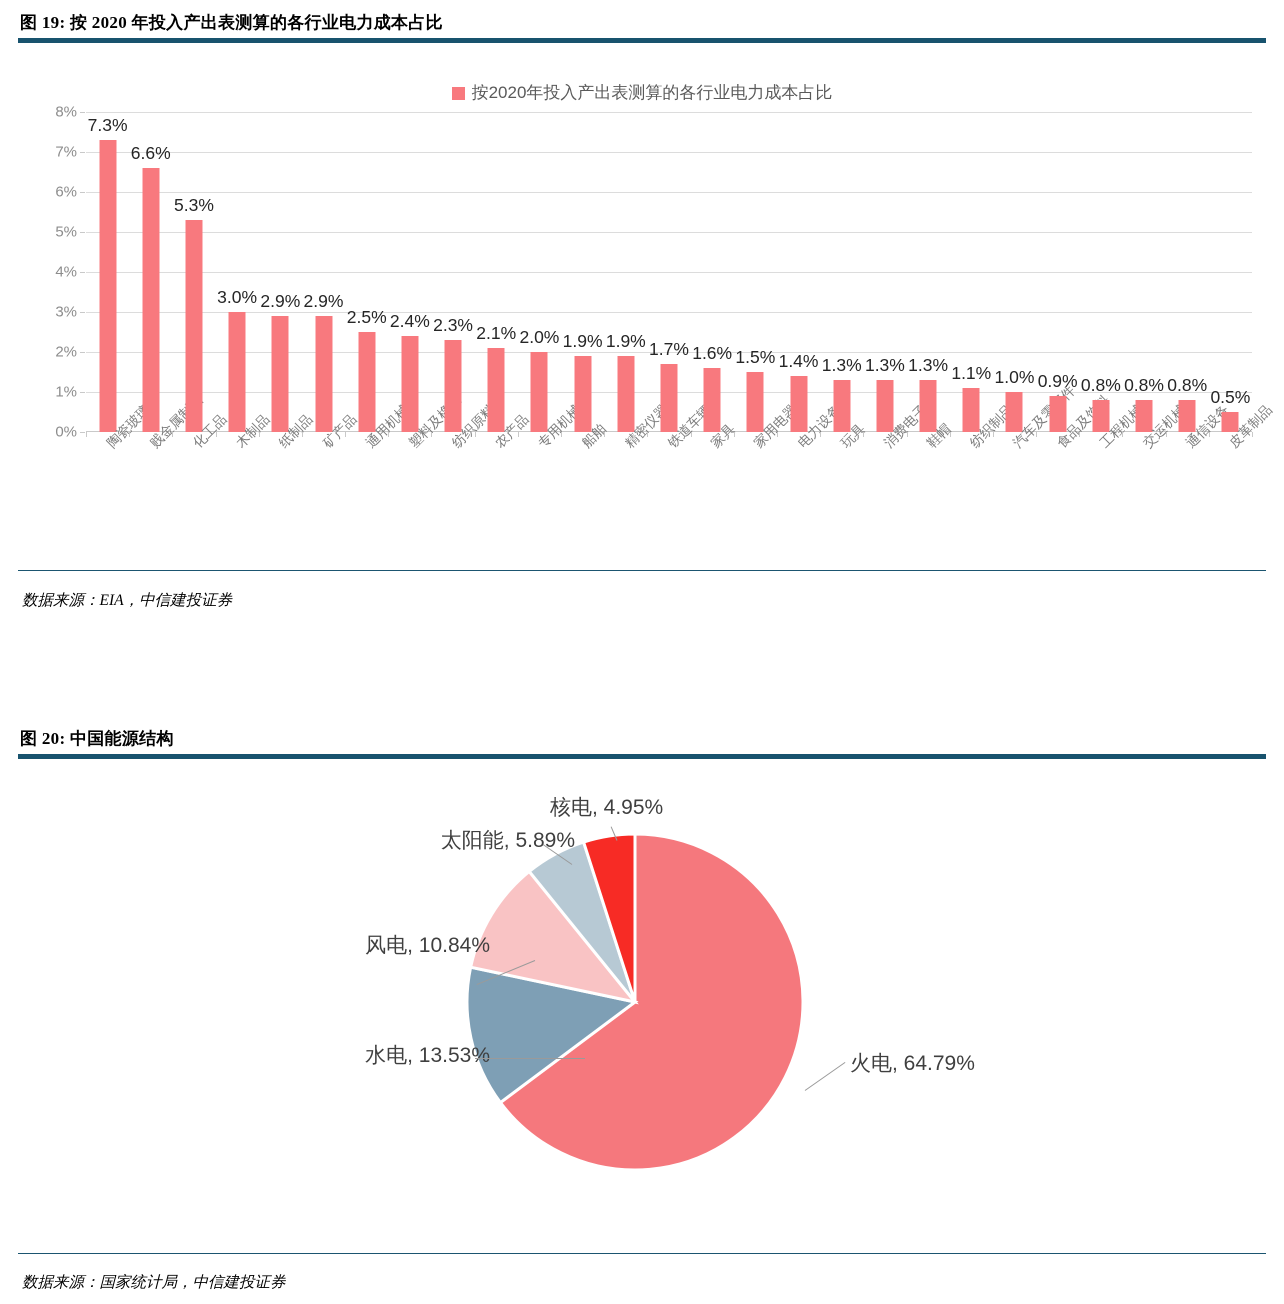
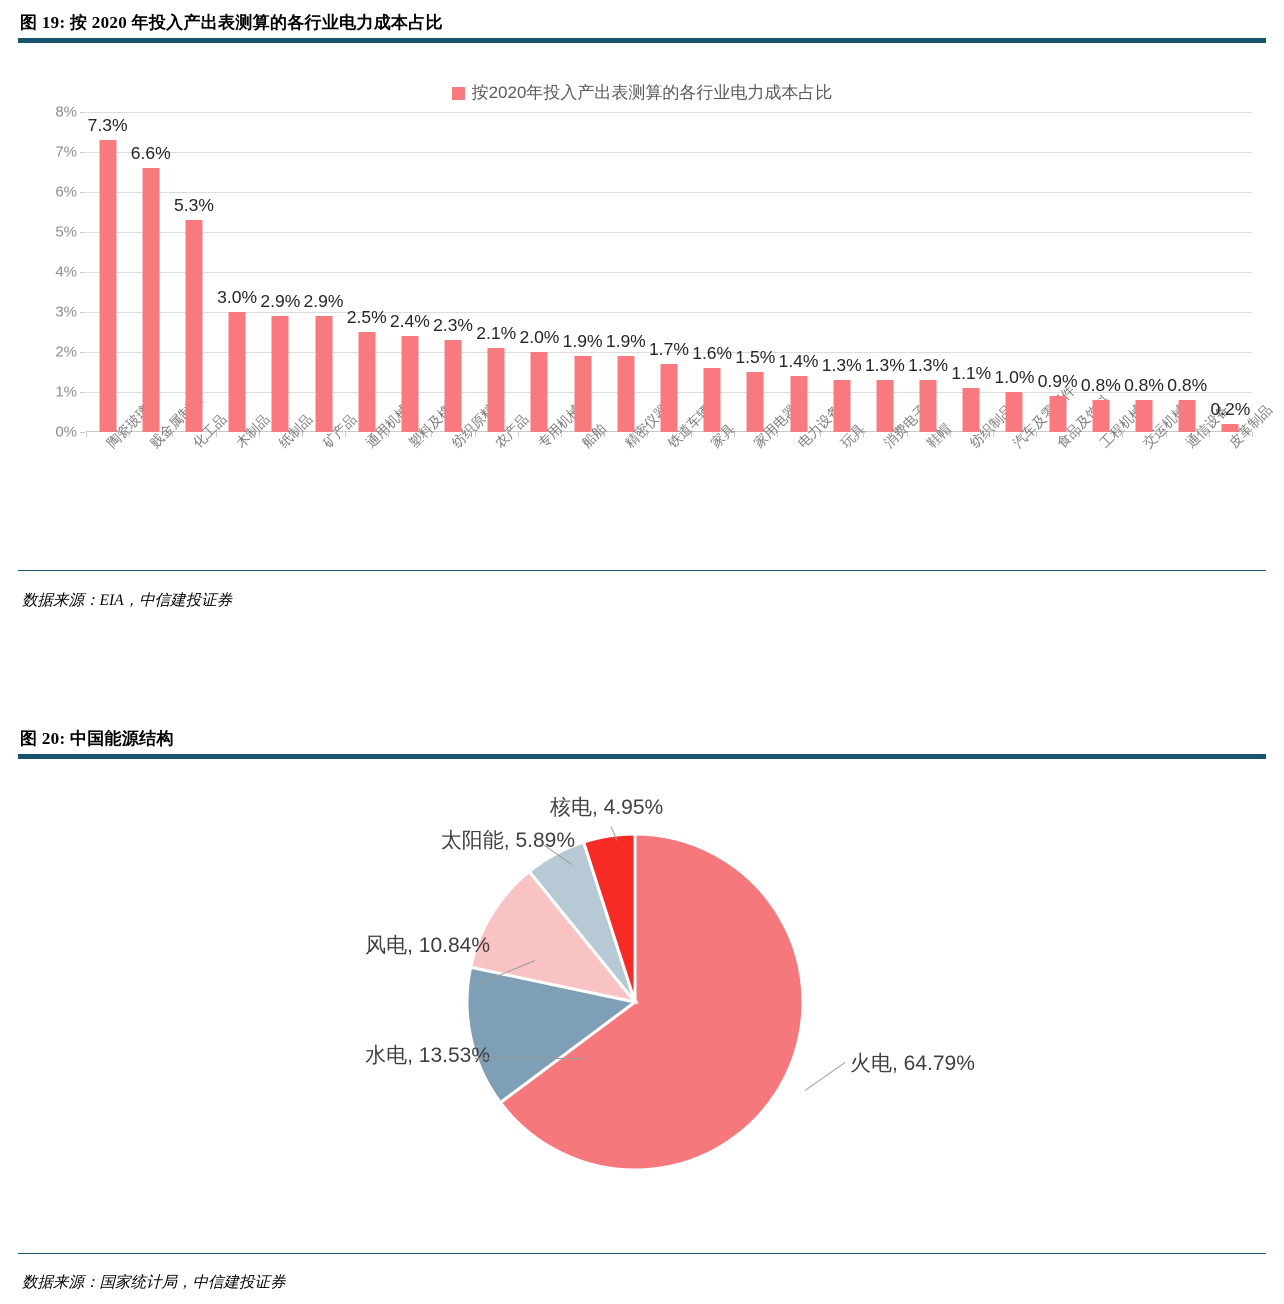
按2020年投入产出表测算的各行业电力成本占比/皮革制品: 0.5% -> 0.2%
